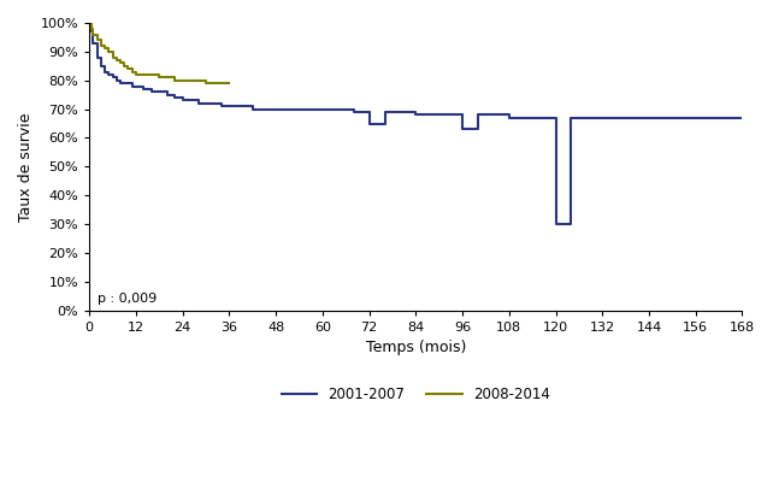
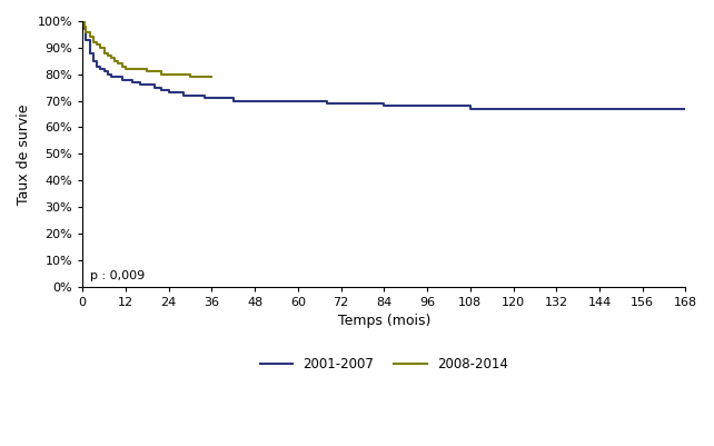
2001-2007/72: 65% -> 69%
2001-2007/96: 63% -> 68%
2001-2007/120: 30% -> 67%
